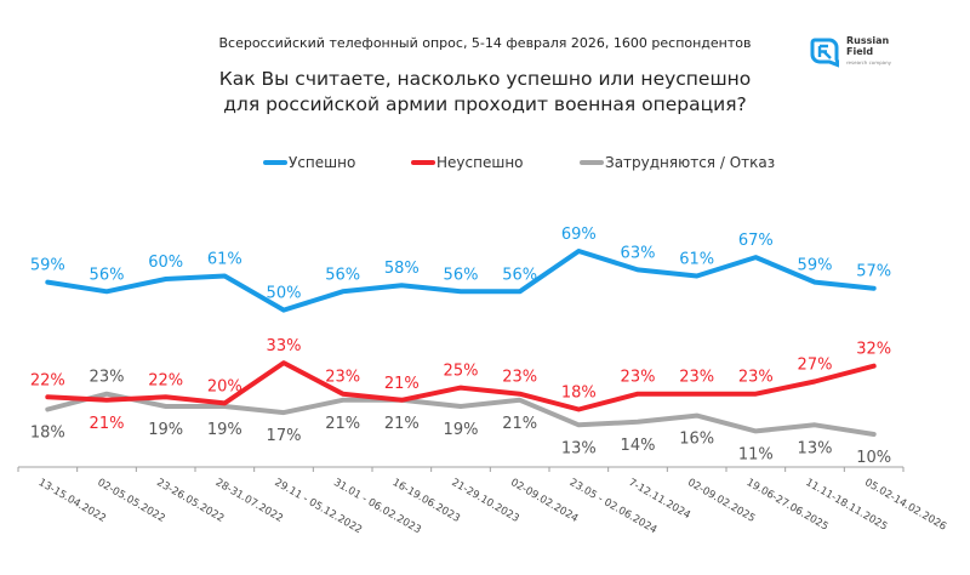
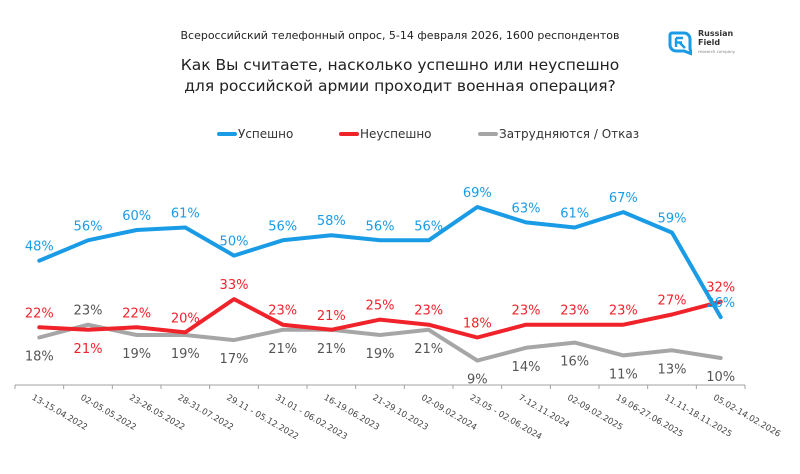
Успешно/13-15.04.2022: 59% -> 48%
Затрудняются / Отказ/23.05 - 02.06.2024: 13% -> 9%
Успешно/05.02-14.02.2026: 57% -> 26%
